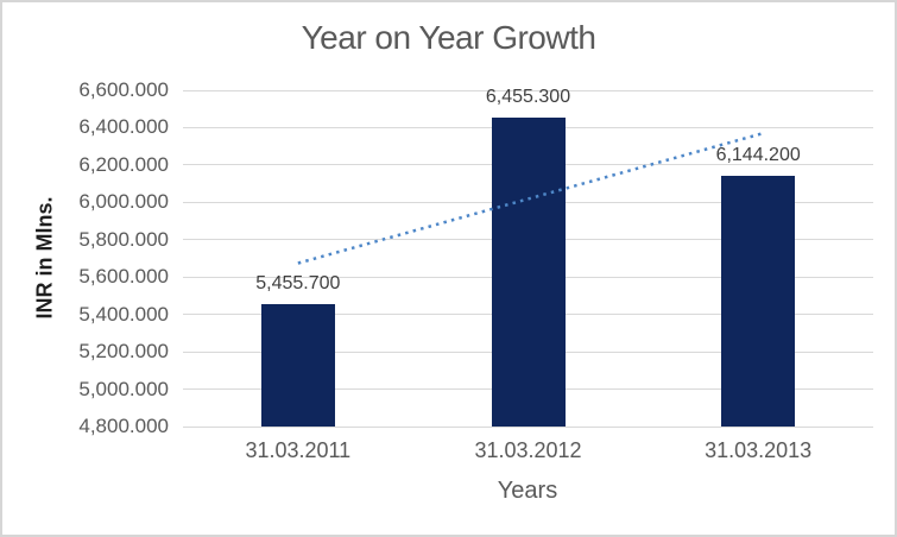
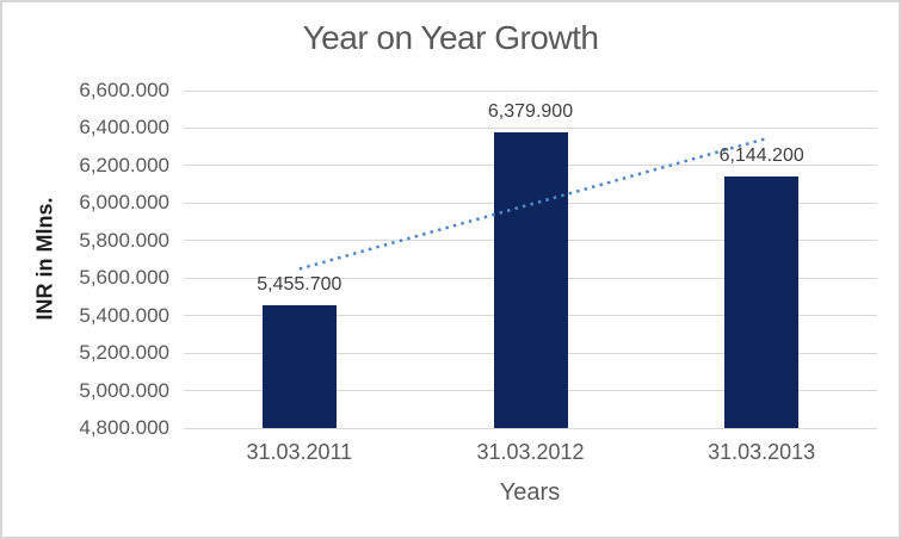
31.03.2012: 6,455.300 -> 6,379.900
